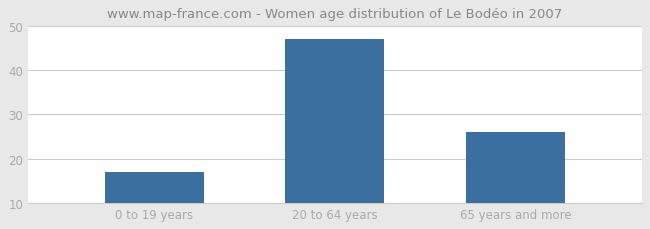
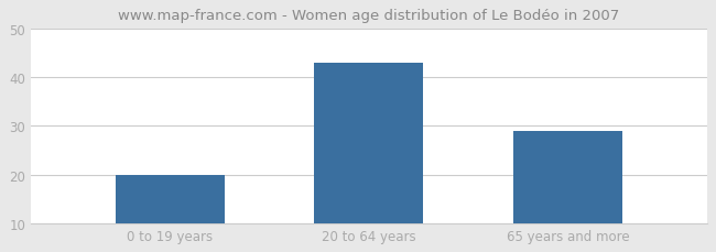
0 to 19 years: 17 -> 20
20 to 64 years: 47 -> 43
65 years and more: 26 -> 29
